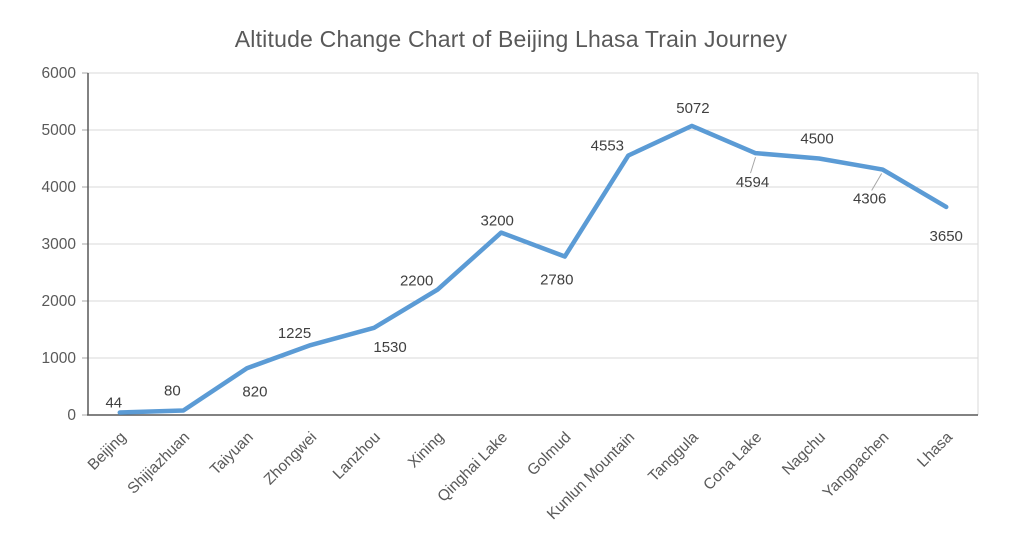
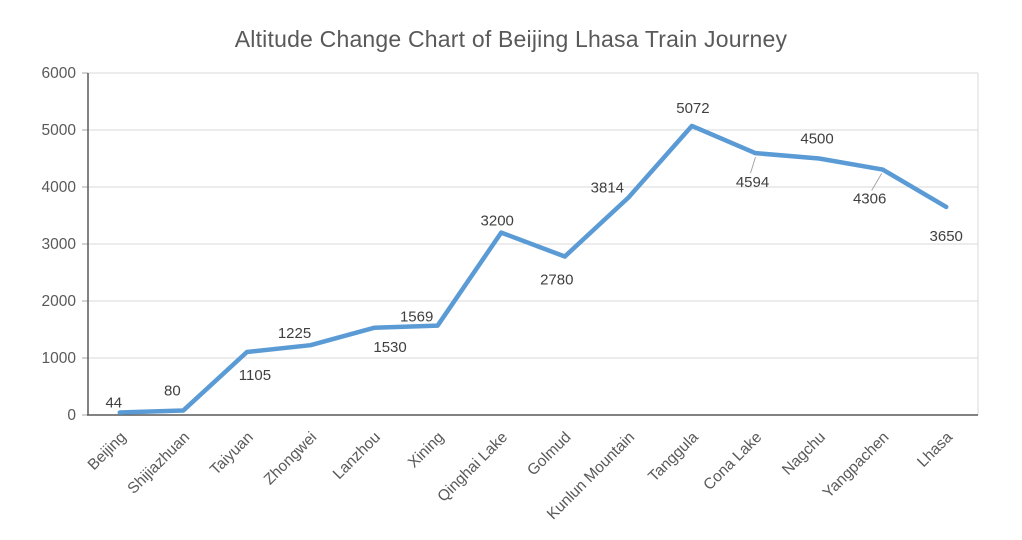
Taiyuan: 820 -> 1105
Xining: 2200 -> 1569
Kunlun Mountain: 4553 -> 3814
